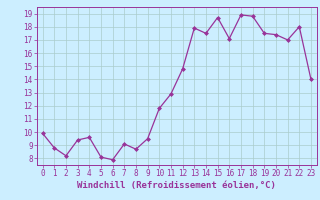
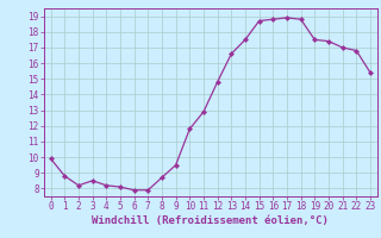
3: 9.4 -> 8.5
4: 9.6 -> 8.2
7: 9.1 -> 7.9
13: 17.9 -> 16.6
16: 17.1 -> 18.8
22: 18.0 -> 16.8
23: 14.0 -> 15.4
